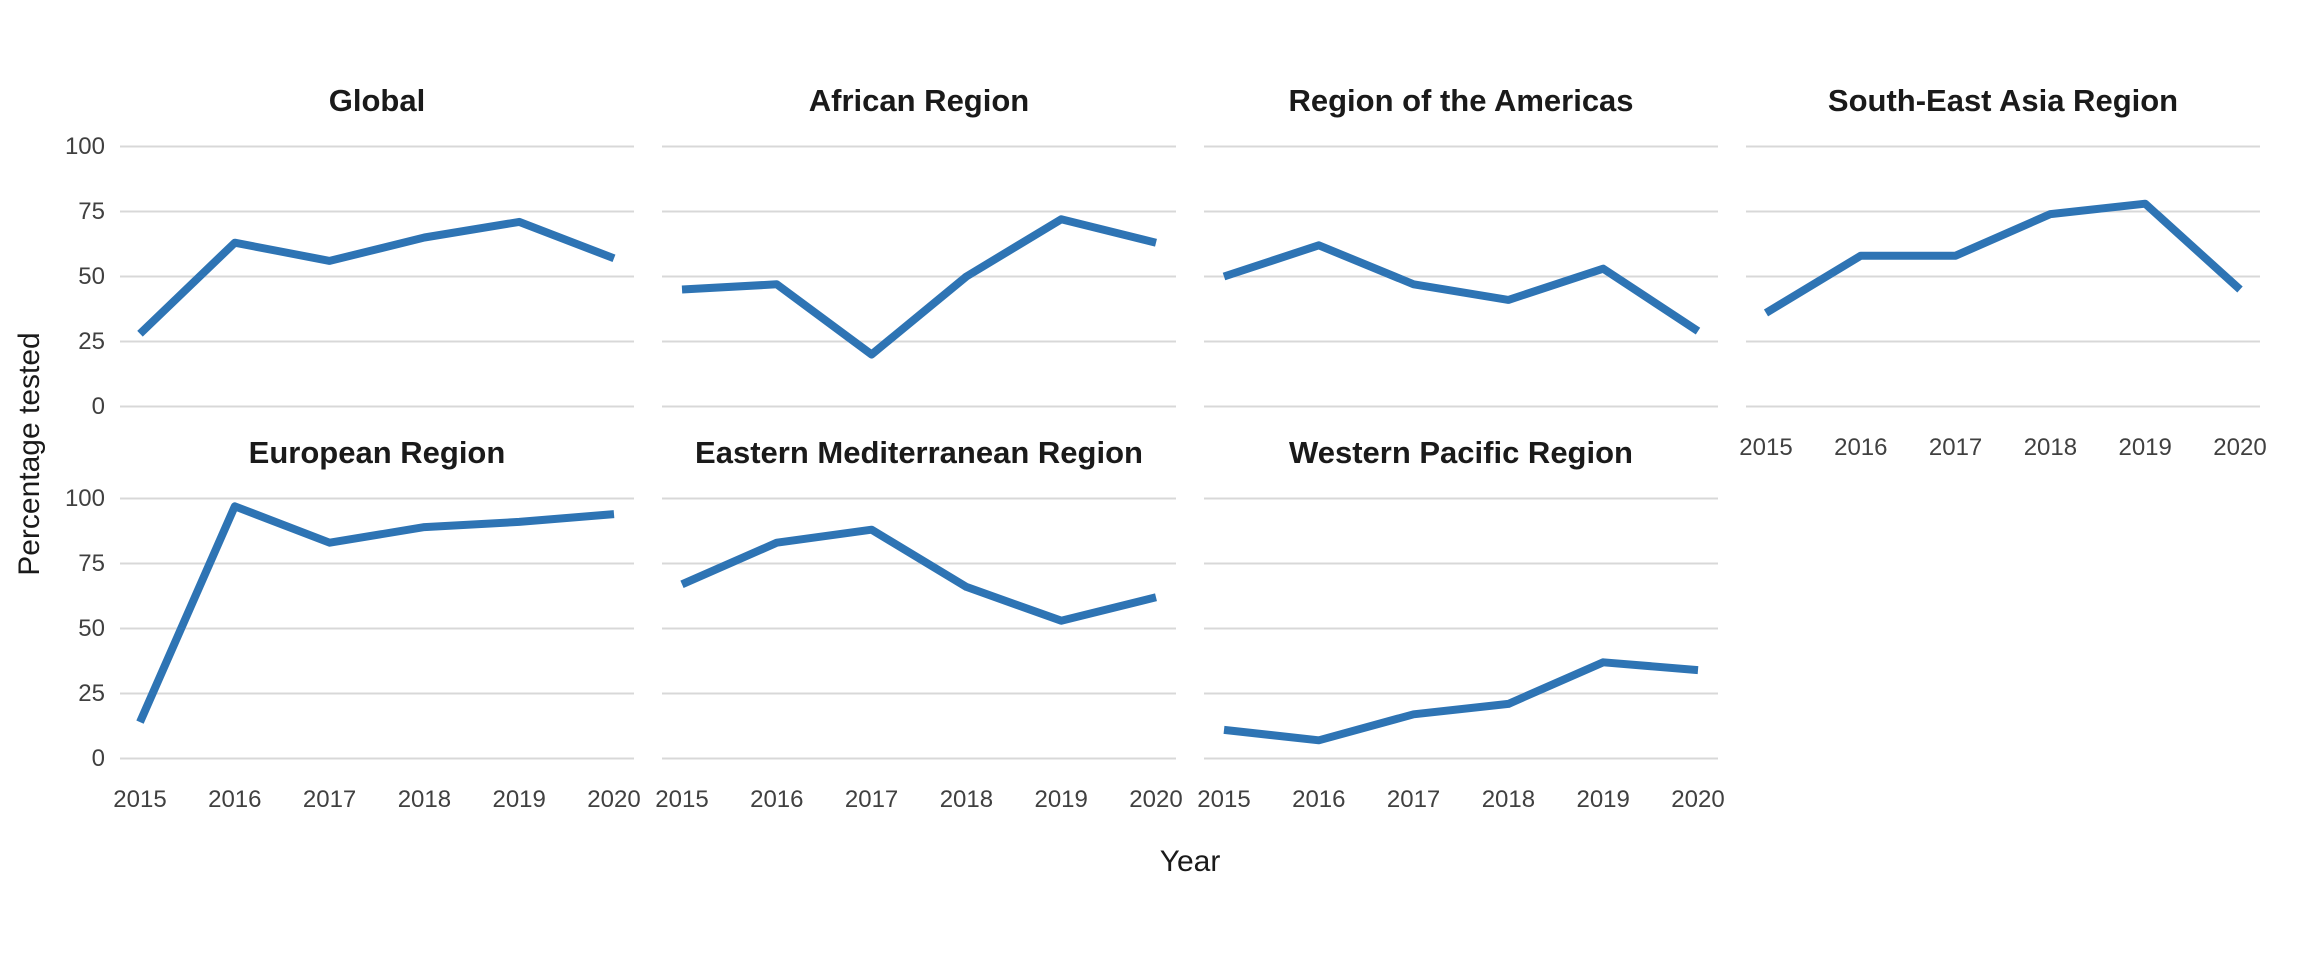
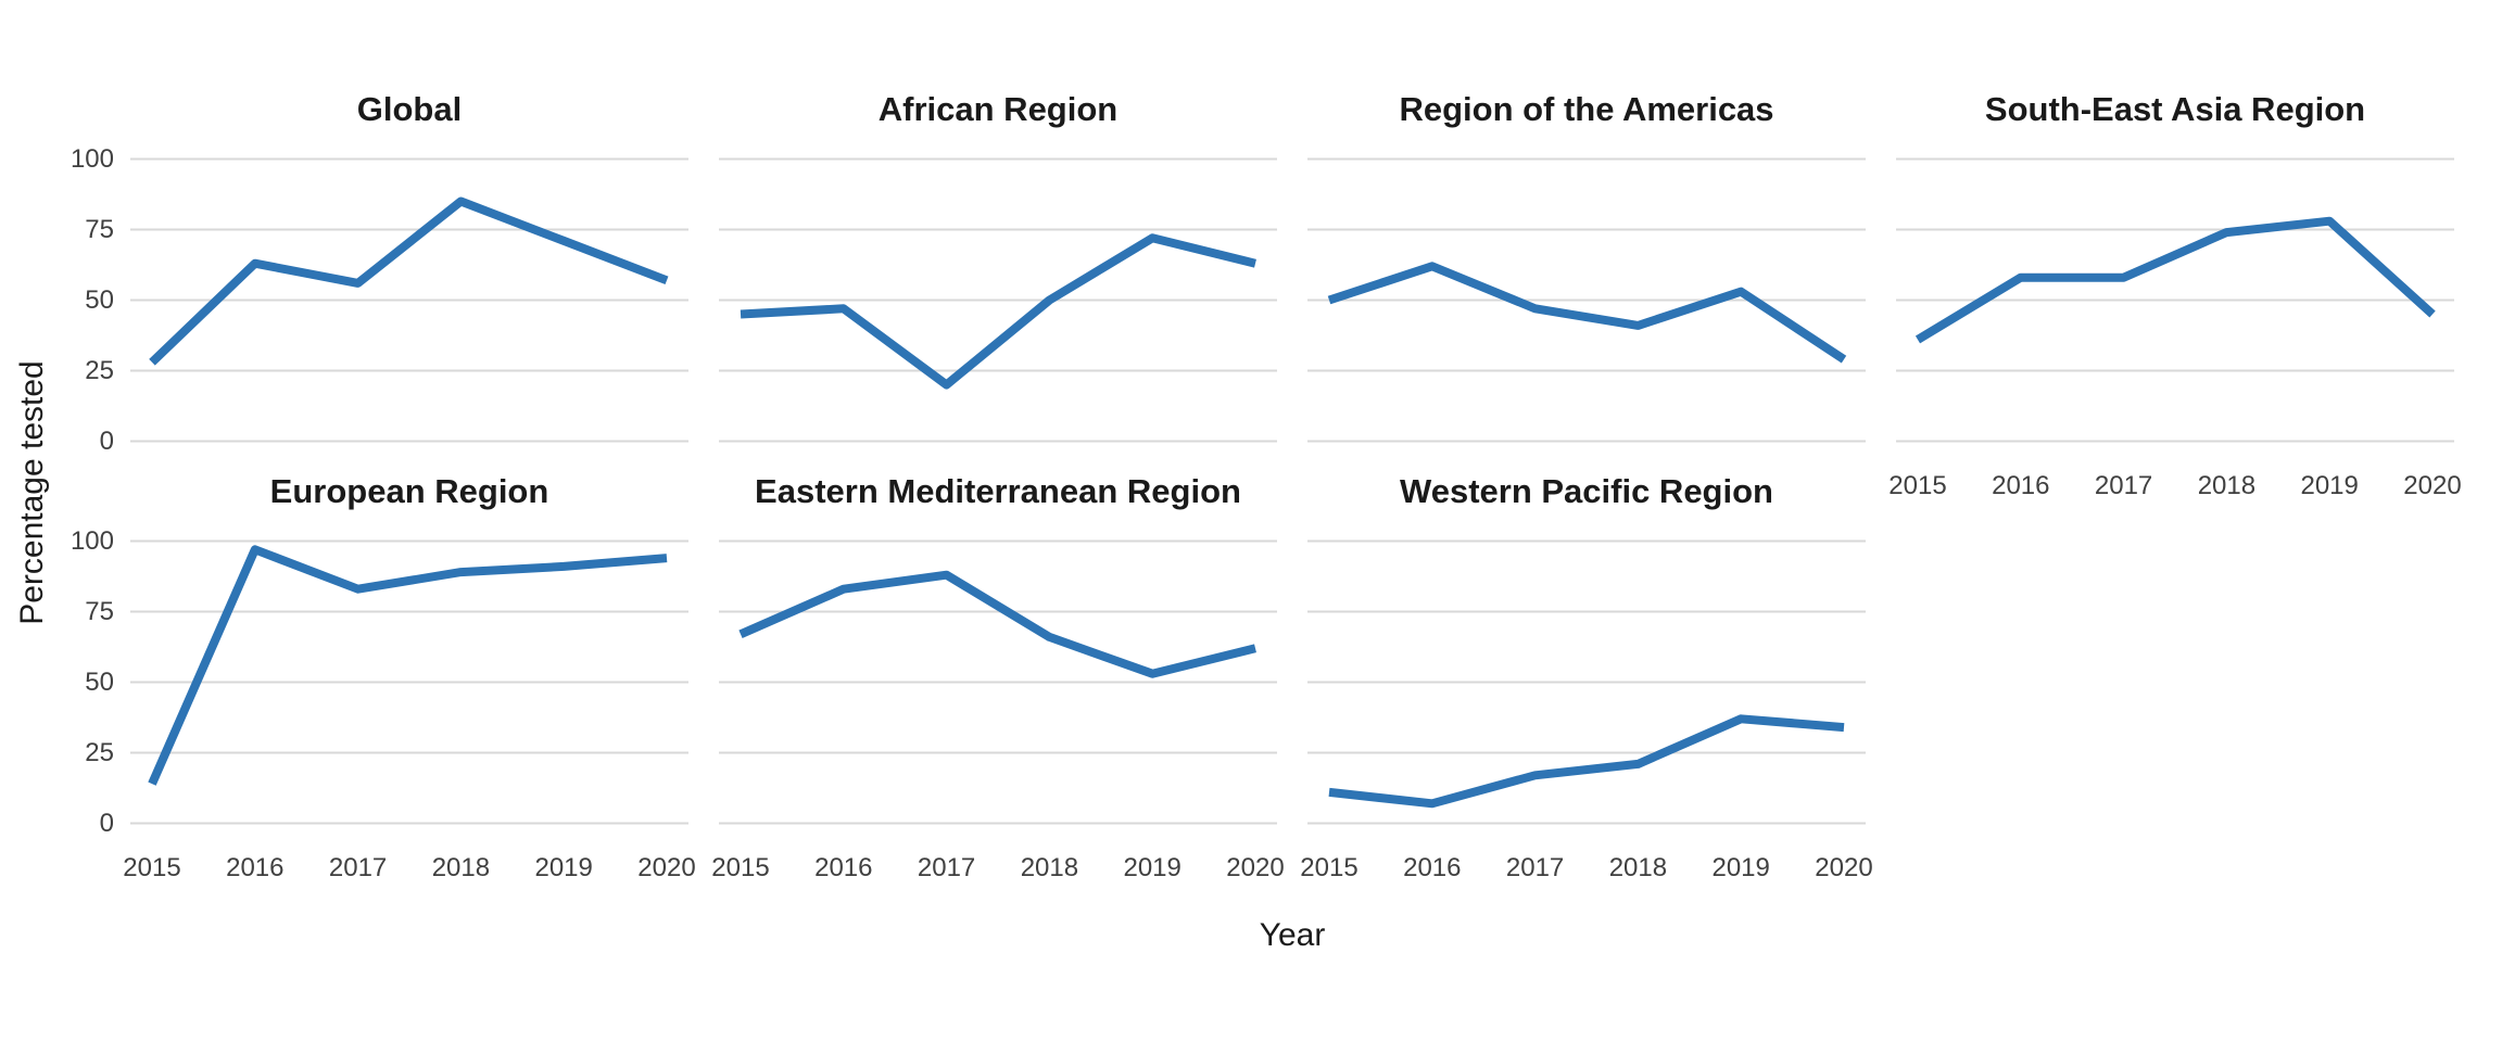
Global/2018: 65 -> 85
